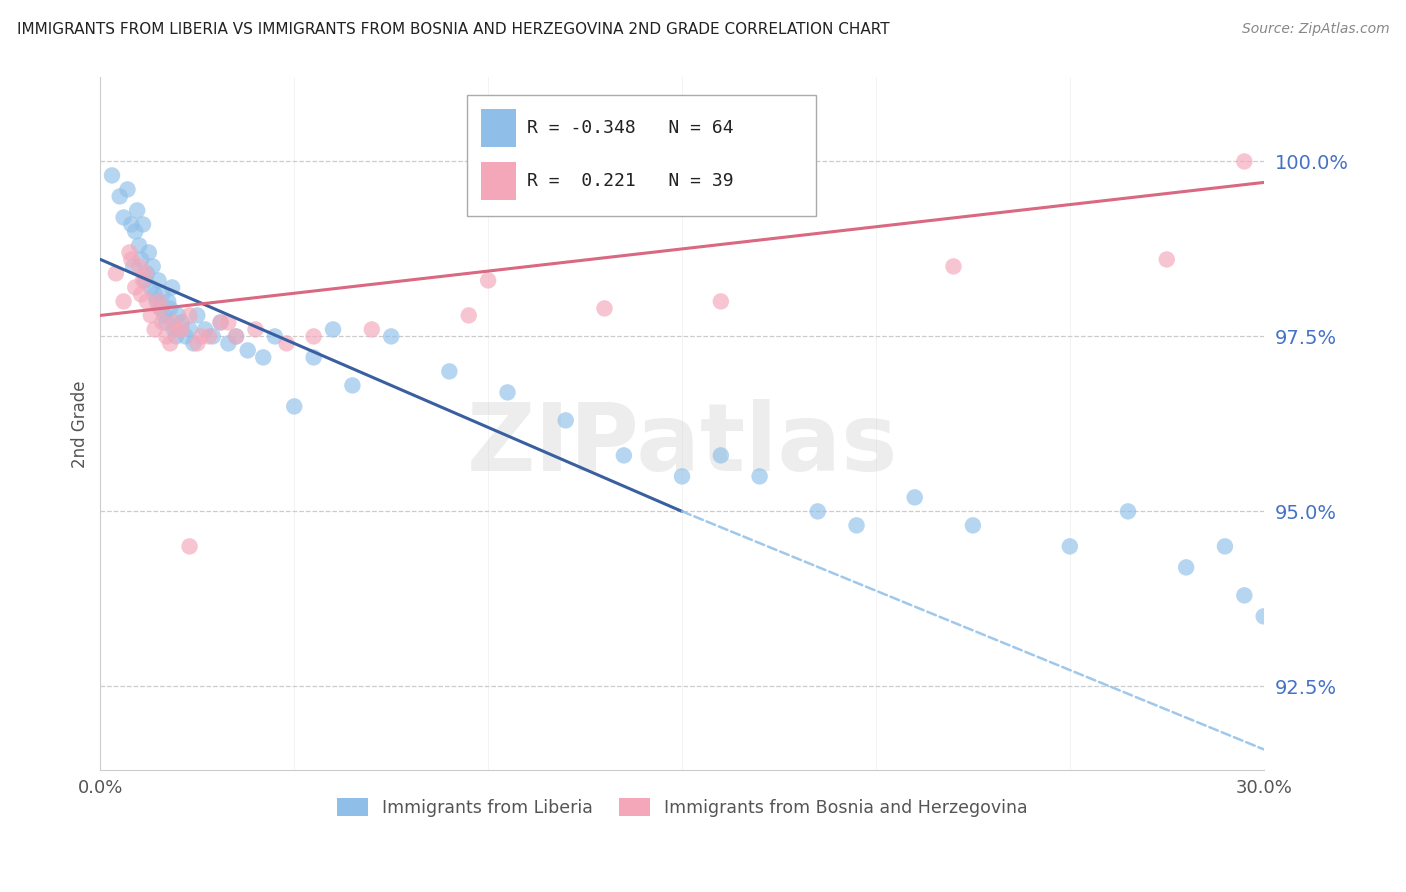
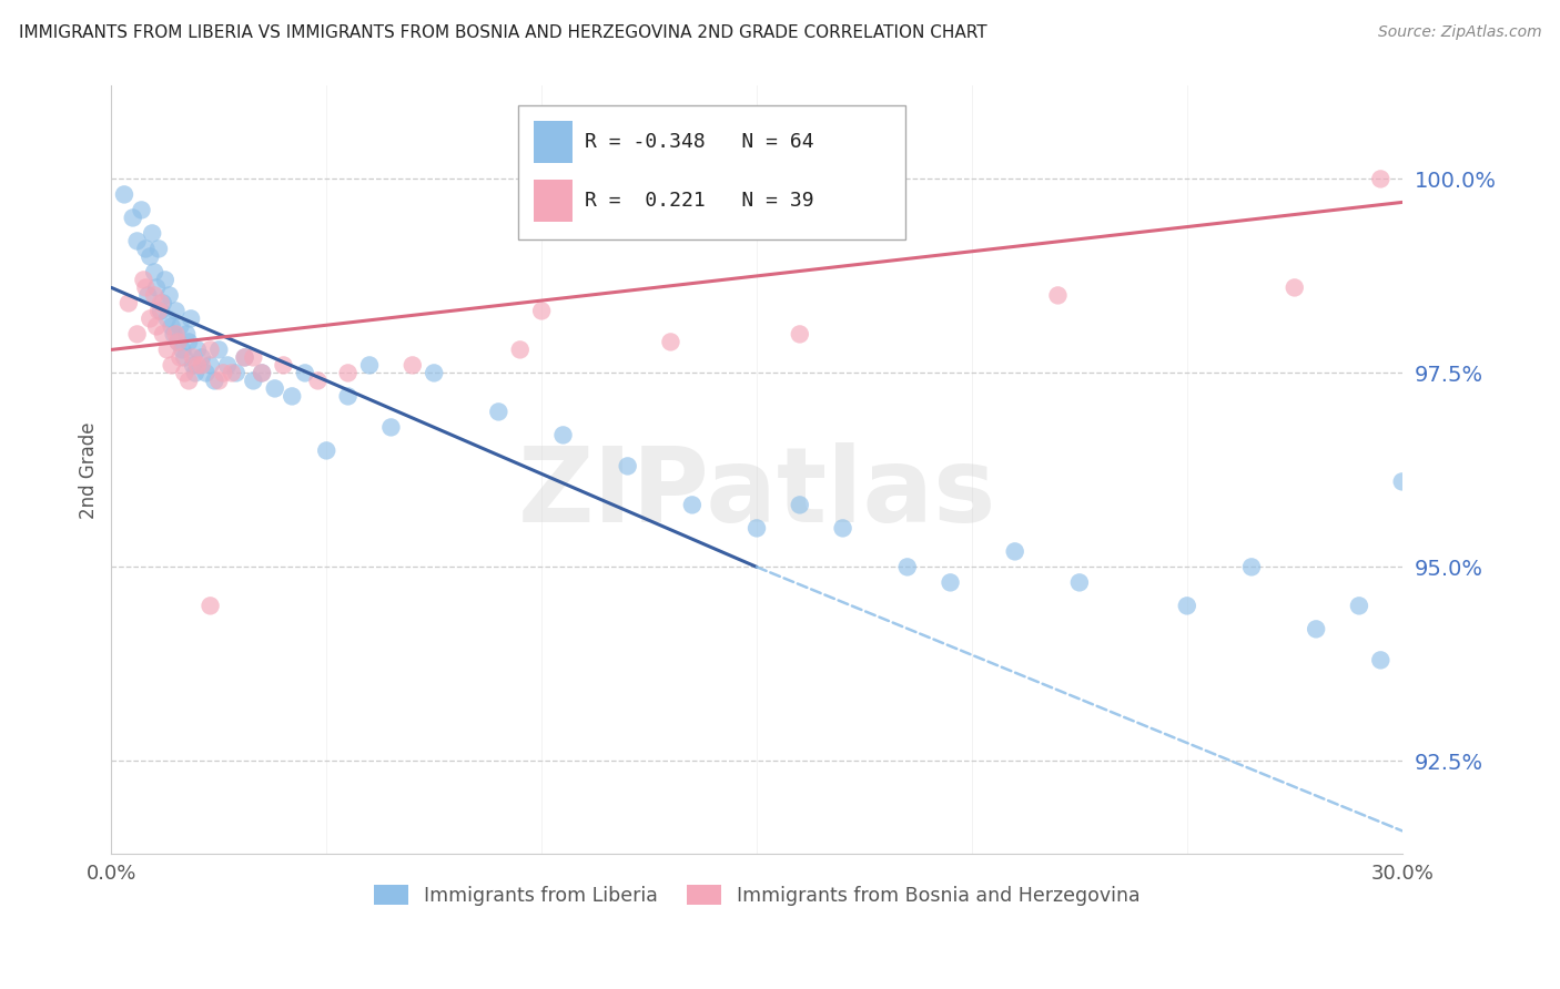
Immigrants from Liberia/30.0%: 93.5% -> 96.1%
